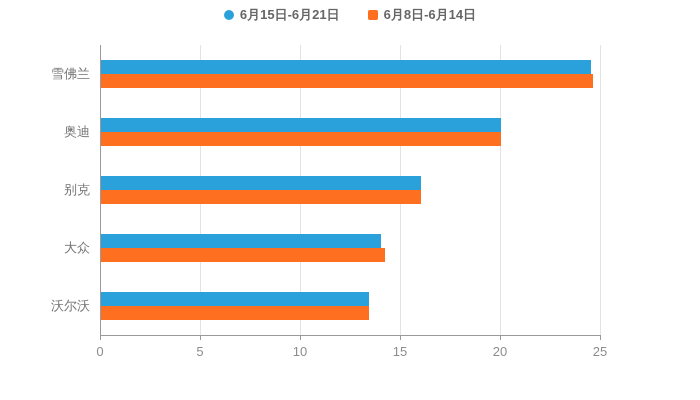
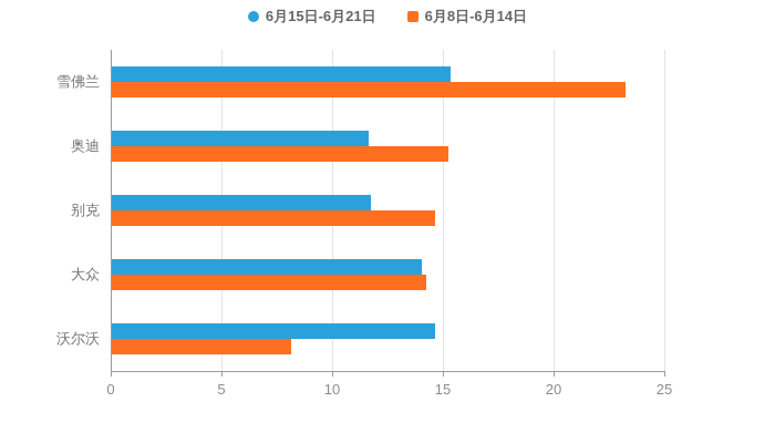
6月15日-6月21日/雪佛兰: 24.5 -> 15.3
6月8日-6月14日/雪佛兰: 24.6 -> 23.2
6月15日-6月21日/奥迪: 20.0 -> 11.6
6月8日-6月14日/奥迪: 20.0 -> 15.2
6月15日-6月21日/别克: 16.0 -> 11.7
6月8日-6月14日/别克: 16.0 -> 14.6
6月15日-6月21日/沃尔沃: 13.4 -> 14.6
6月8日-6月14日/沃尔沃: 13.4 -> 8.1
